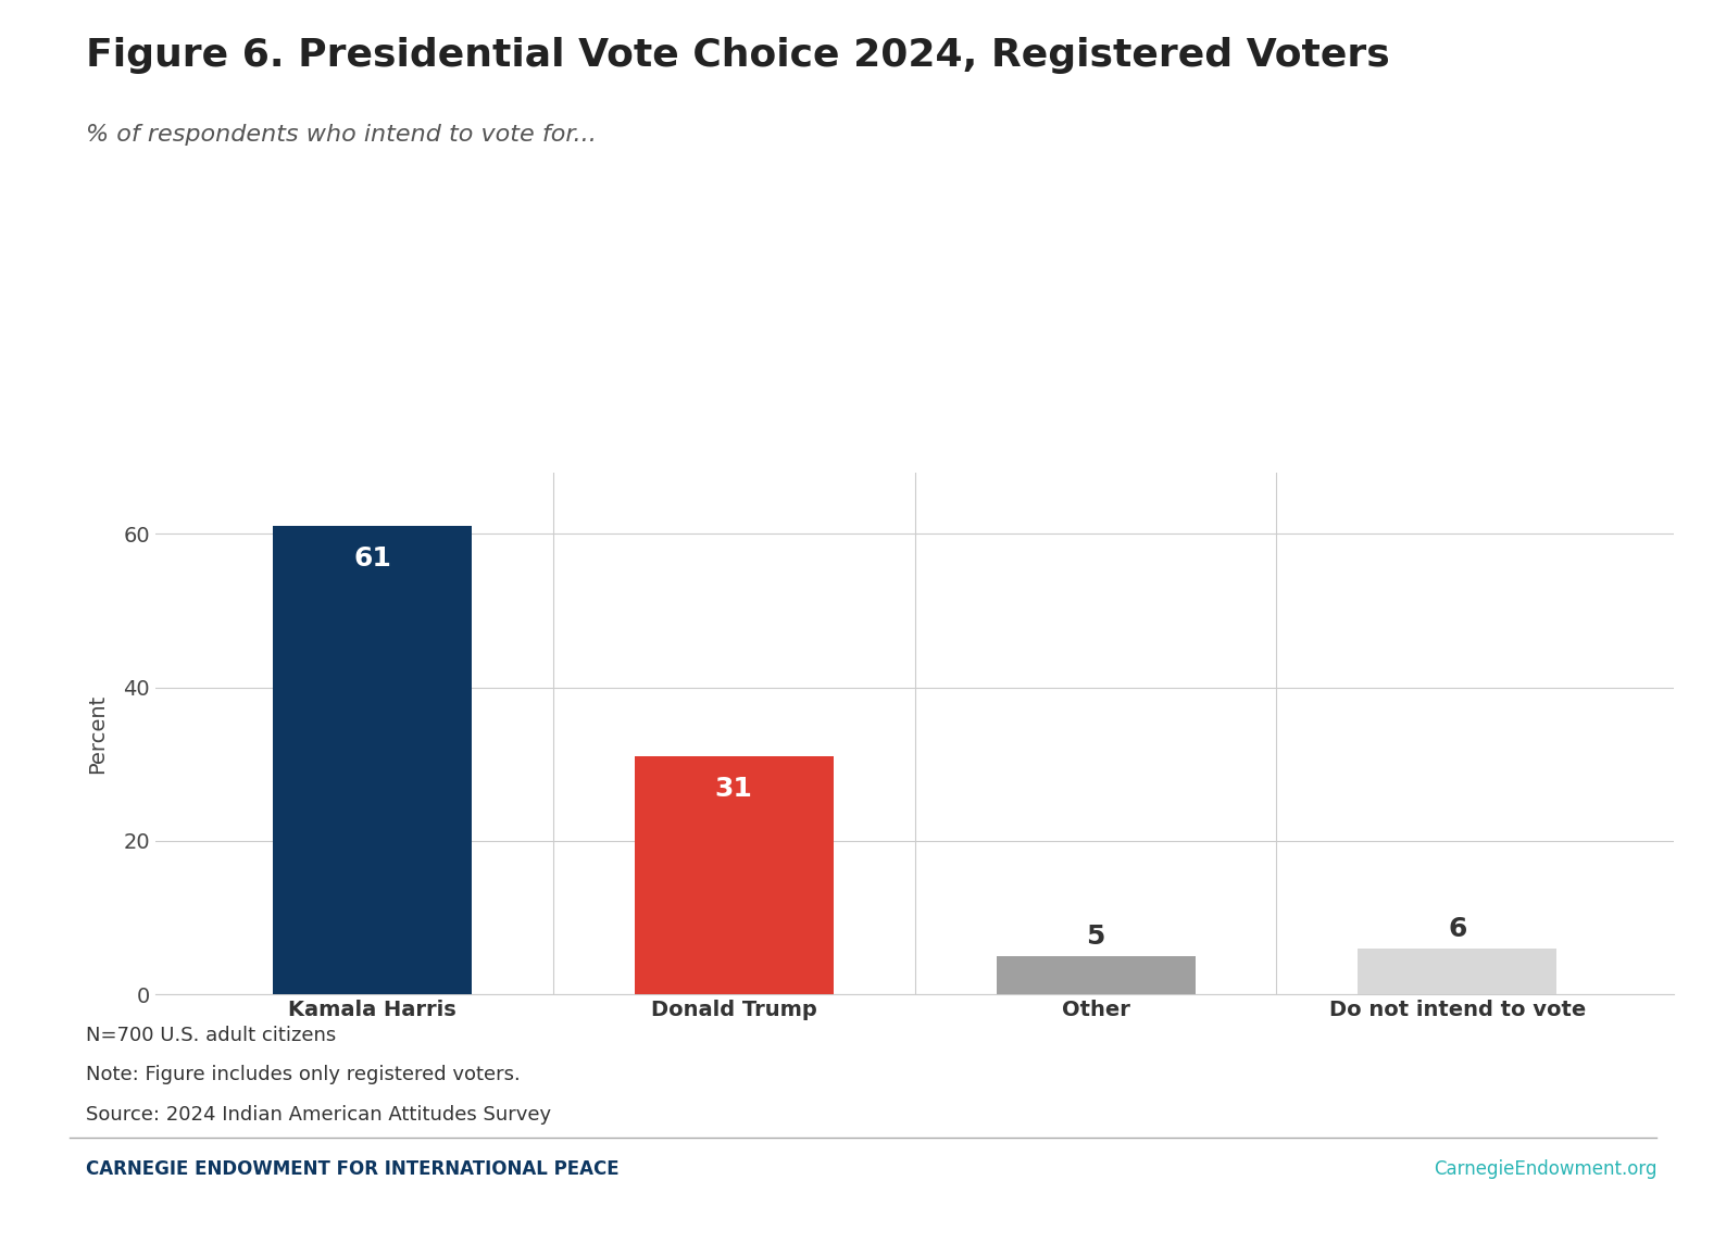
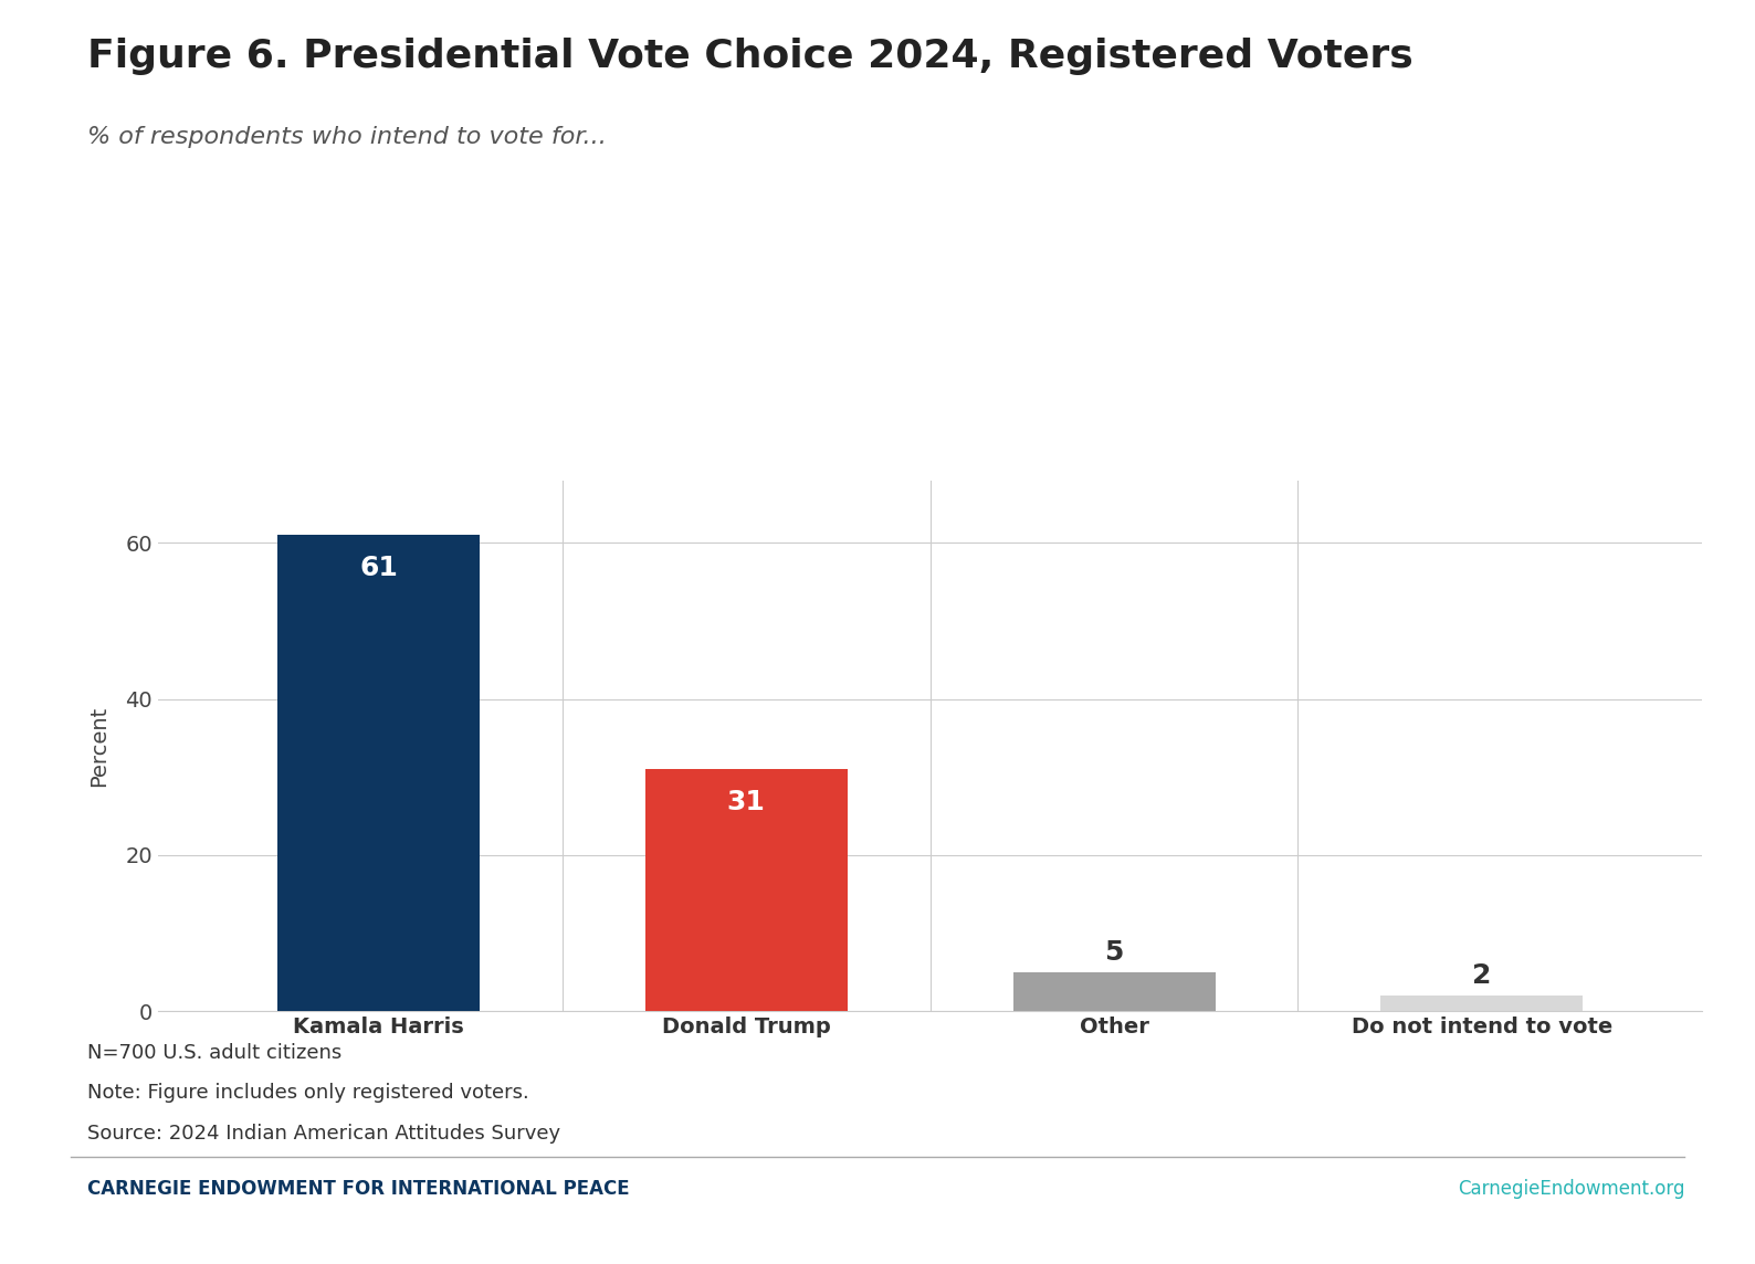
Do not intend to vote: 6 -> 2
